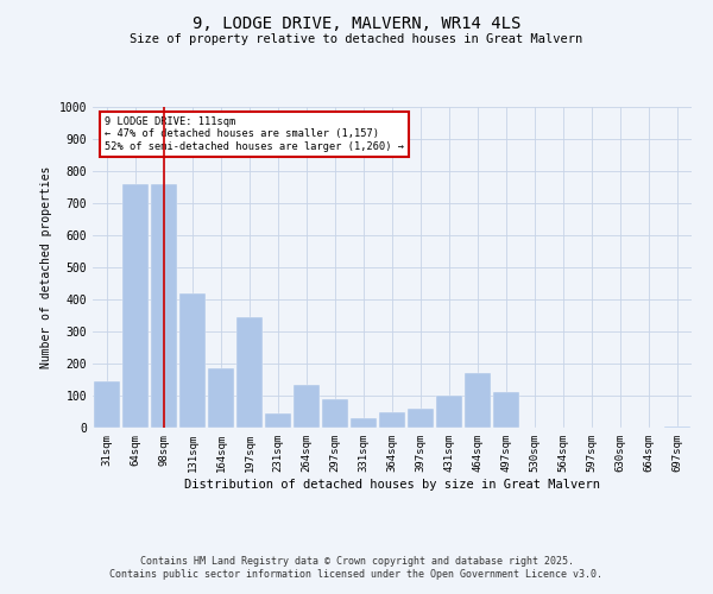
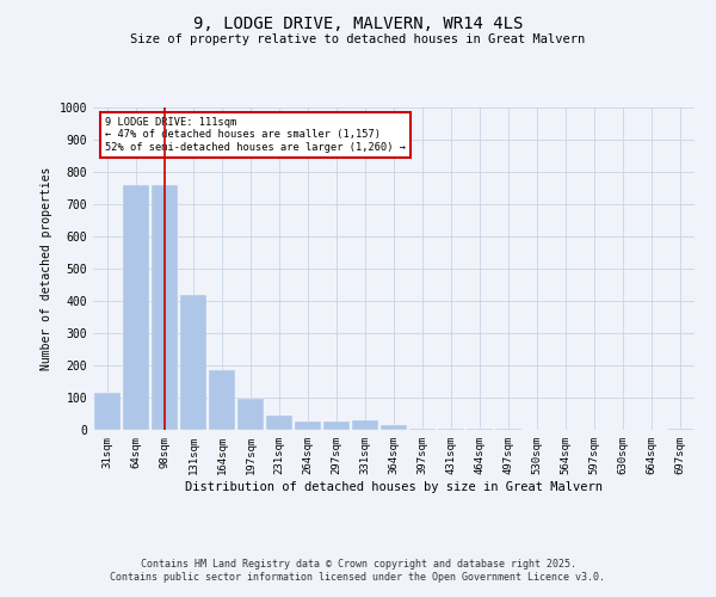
31sqm: 145 -> 115
197sqm: 345 -> 95
264sqm: 135 -> 25
297sqm: 90 -> 25
364sqm: 50 -> 15
397sqm: 60 -> 5
431sqm: 100 -> 5
464sqm: 170 -> 5
497sqm: 110 -> 5
